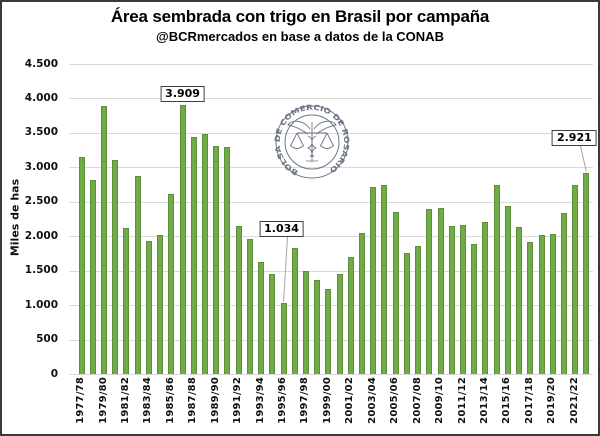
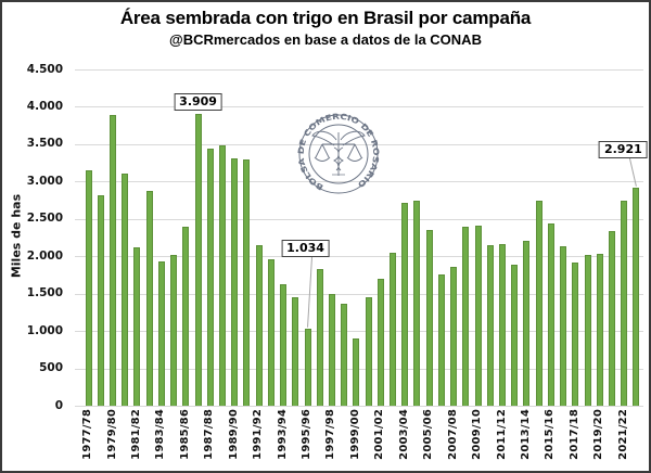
1985/86: 2600 -> 2400
1999/00: 1200 -> 900
